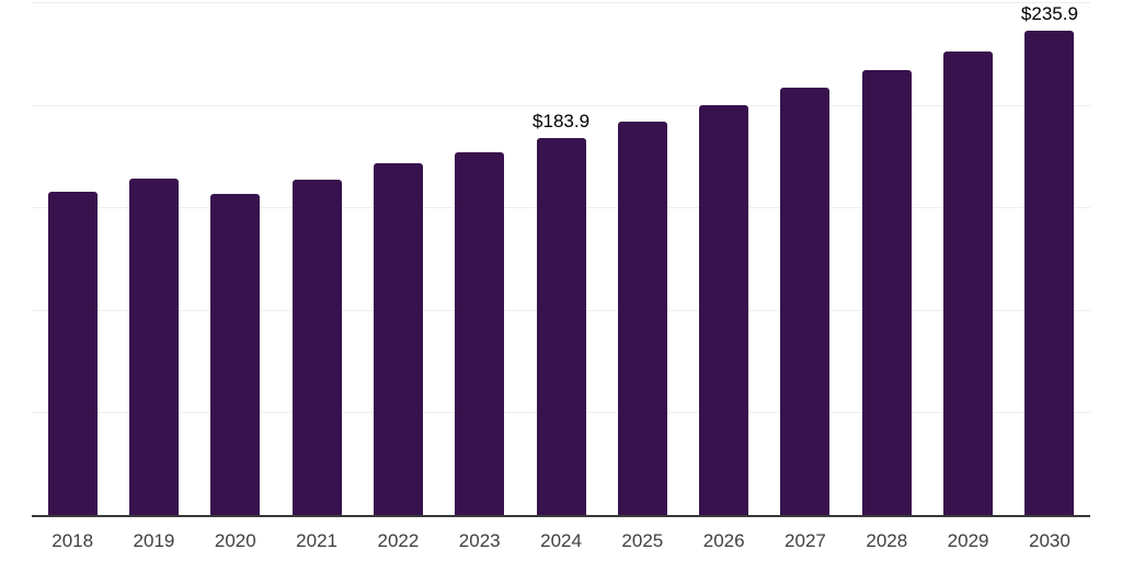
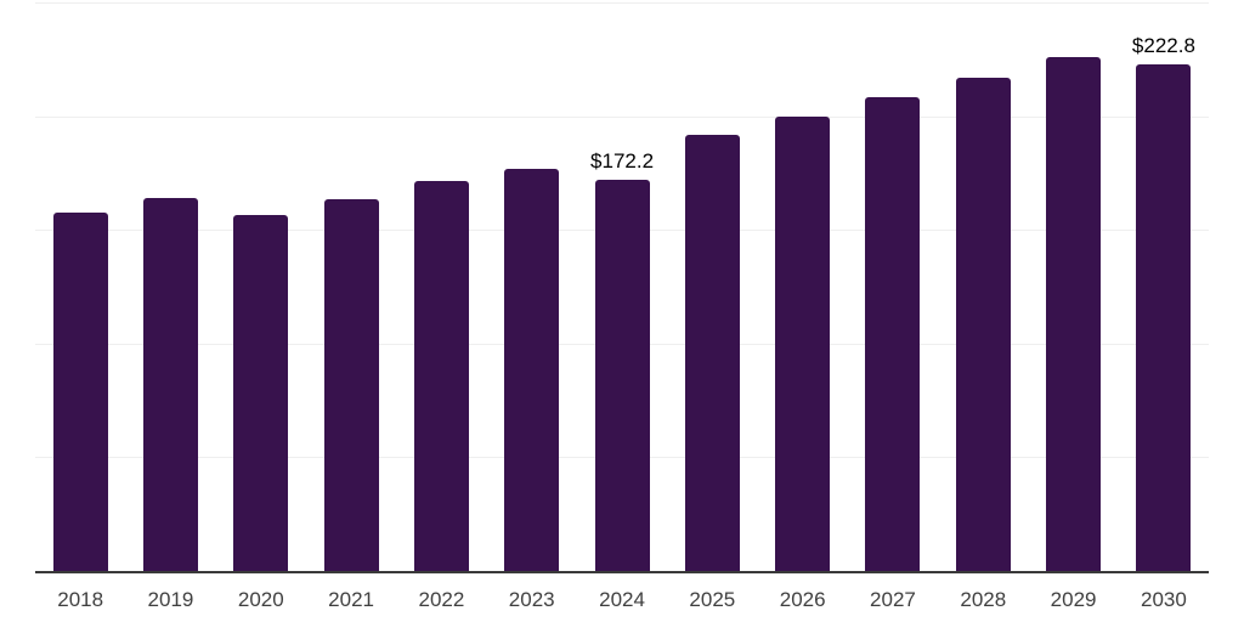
2024: $183.9 -> $172.2
2030: $235.9 -> $222.8
